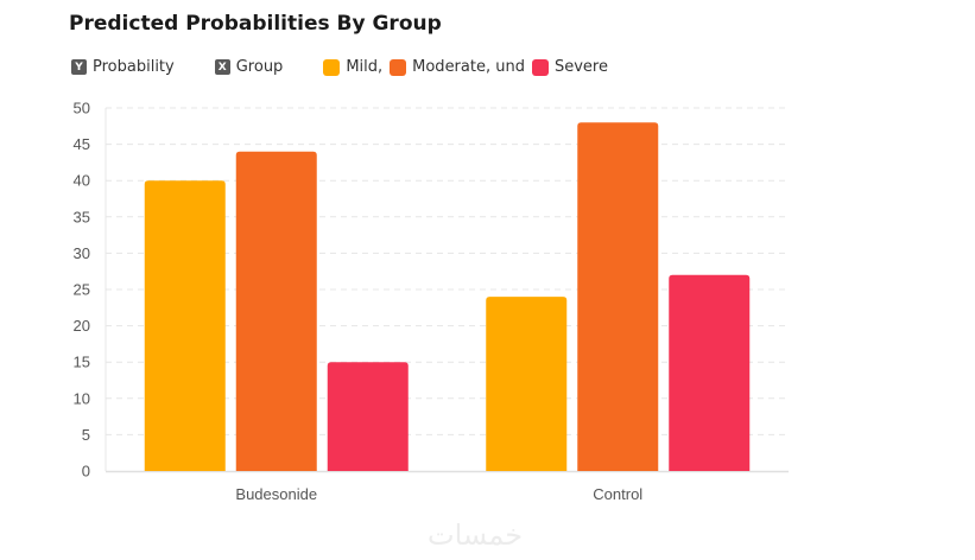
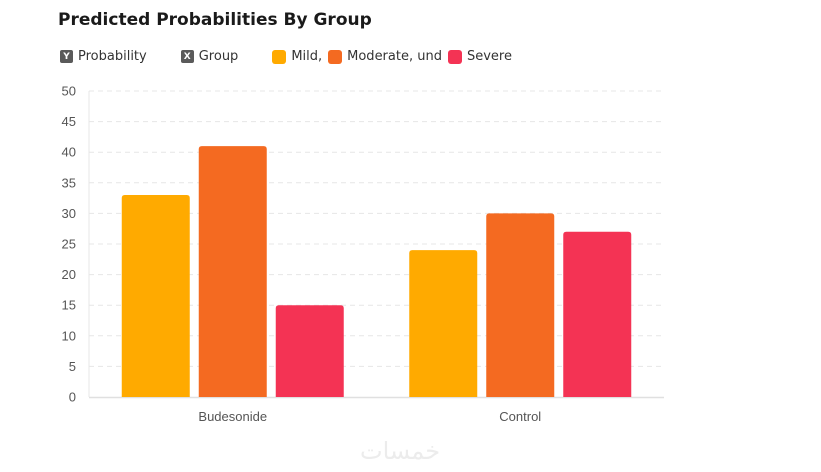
Mild,/Budesonide: 40 -> 33
Moderate, und/Budesonide: 44 -> 41
Moderate, und/Control: 48 -> 30
